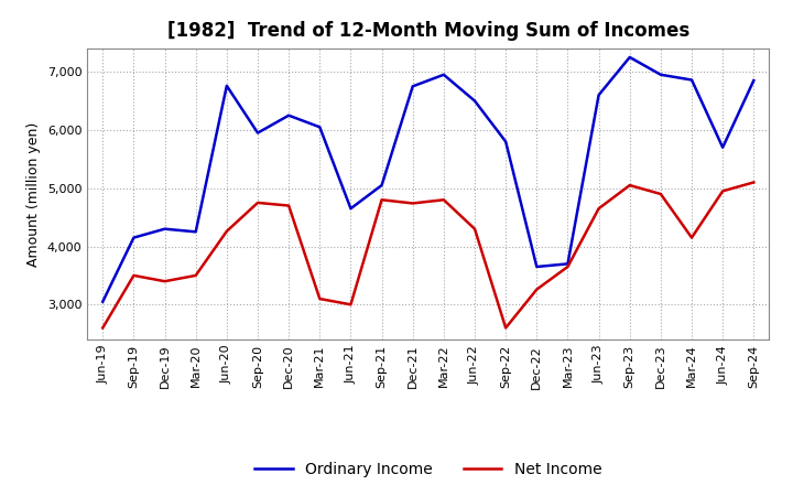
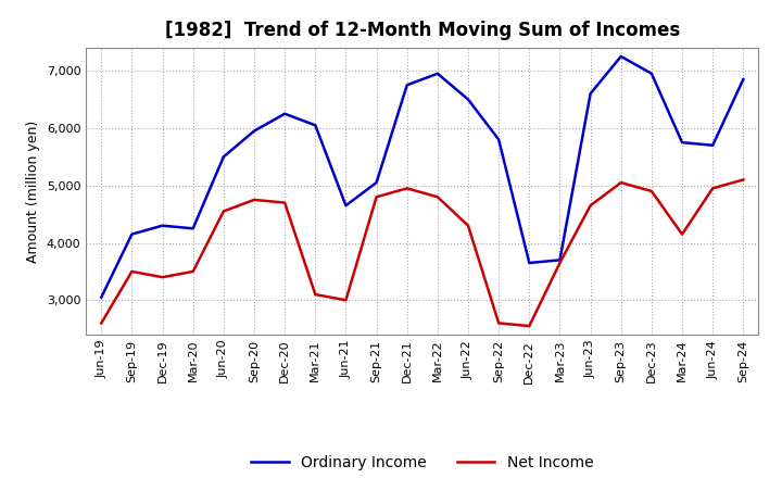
Ordinary Income/Jun-20: 6,760 -> 5,500
Net Income/Jun-20: 4,260 -> 4,550
Net Income/Dec-21: 4,740 -> 4,950
Net Income/Dec-22: 3,260 -> 2,550
Ordinary Income/Mar-24: 6,860 -> 5,750
